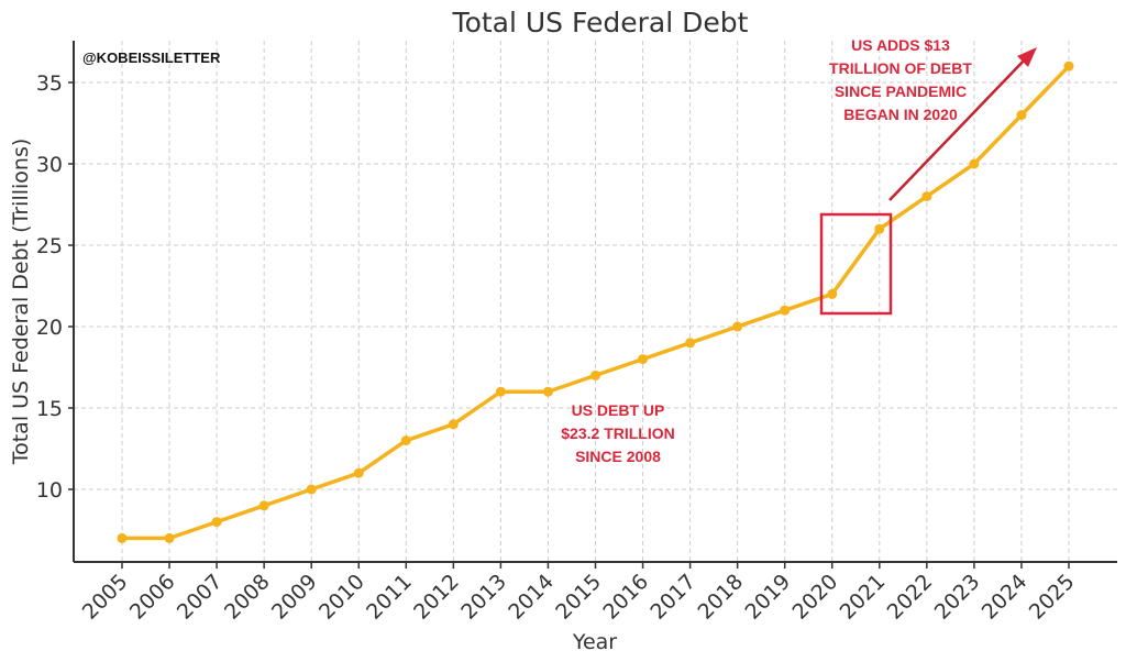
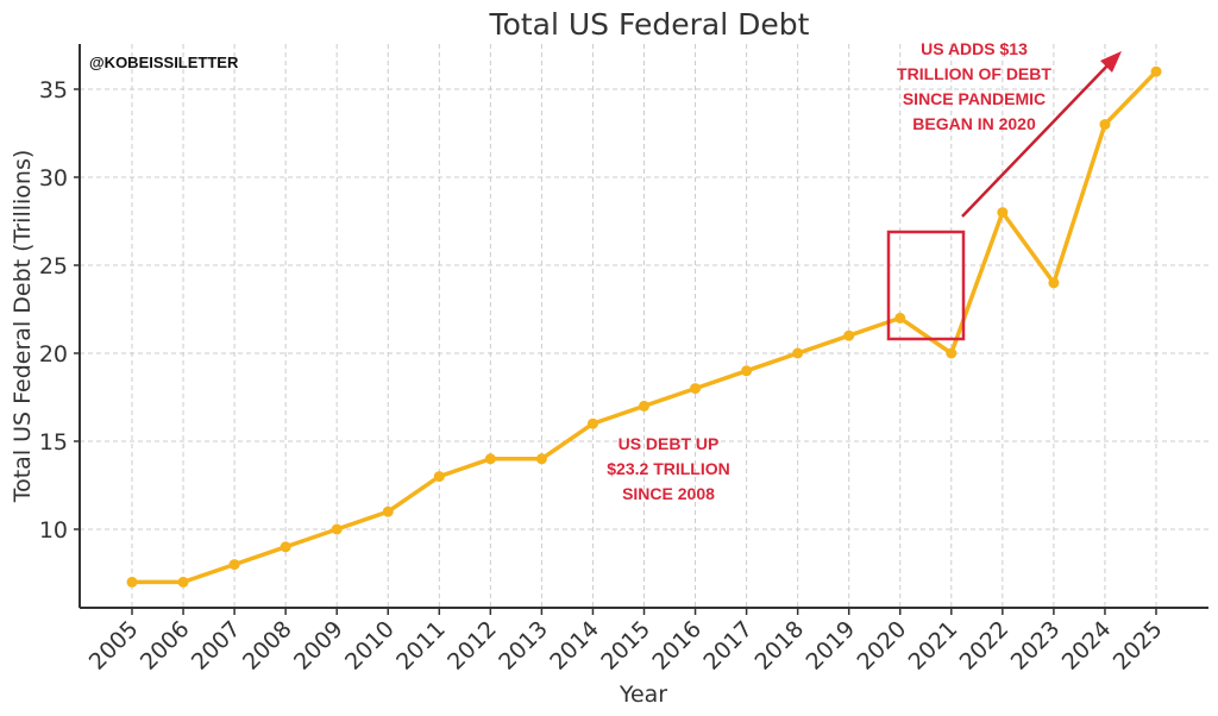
2013: 16 -> 14
2021: 26 -> 20
2023: 30 -> 24
